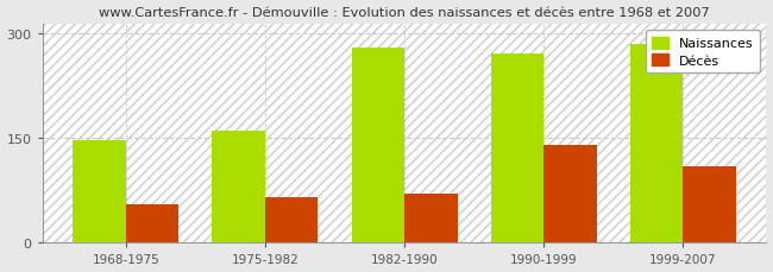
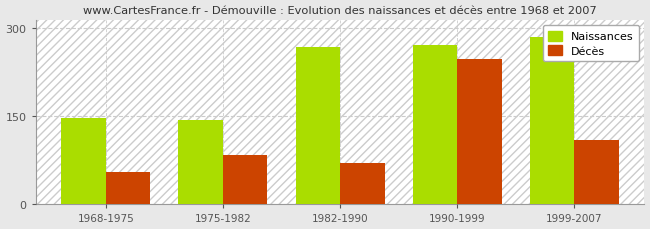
Naissances/1975-1982: 160 -> 144
Décès/1975-1982: 65 -> 84
Naissances/1982-1990: 280 -> 268
Décès/1990-1999: 140 -> 248
